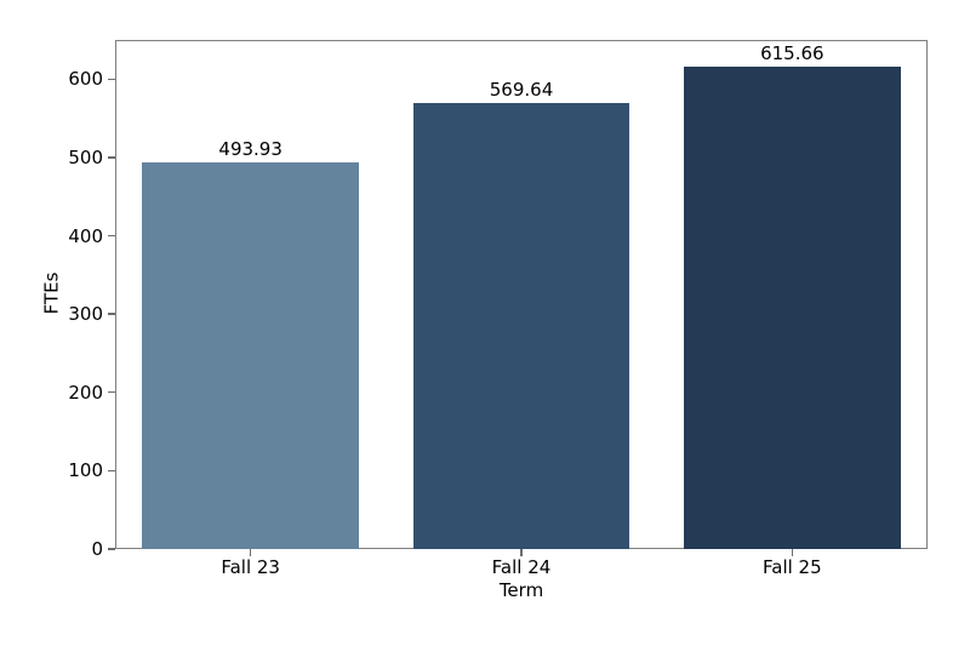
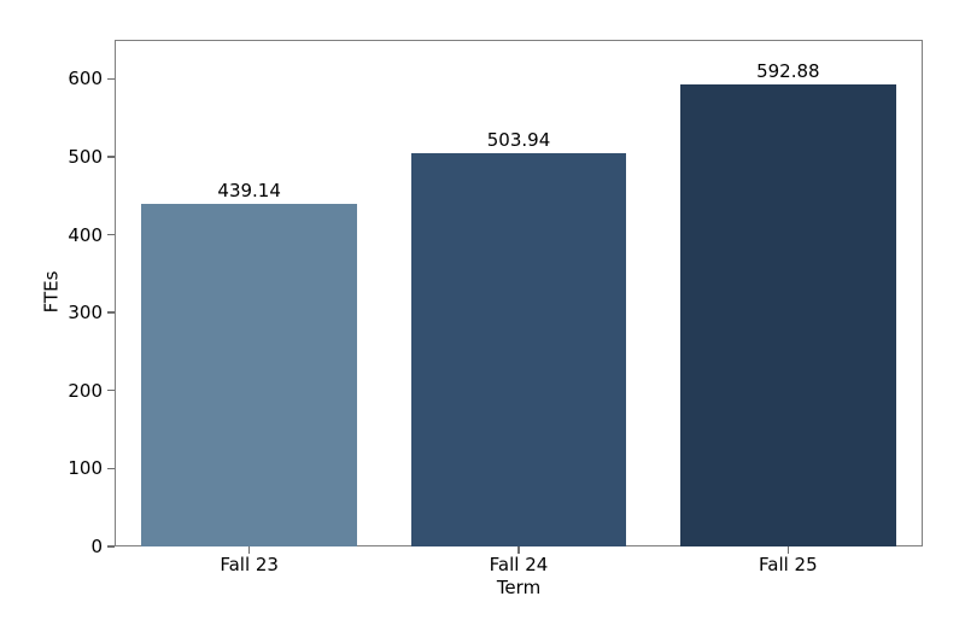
Fall 23: 493.93 -> 439.14
Fall 24: 569.64 -> 503.94
Fall 25: 615.66 -> 592.88
